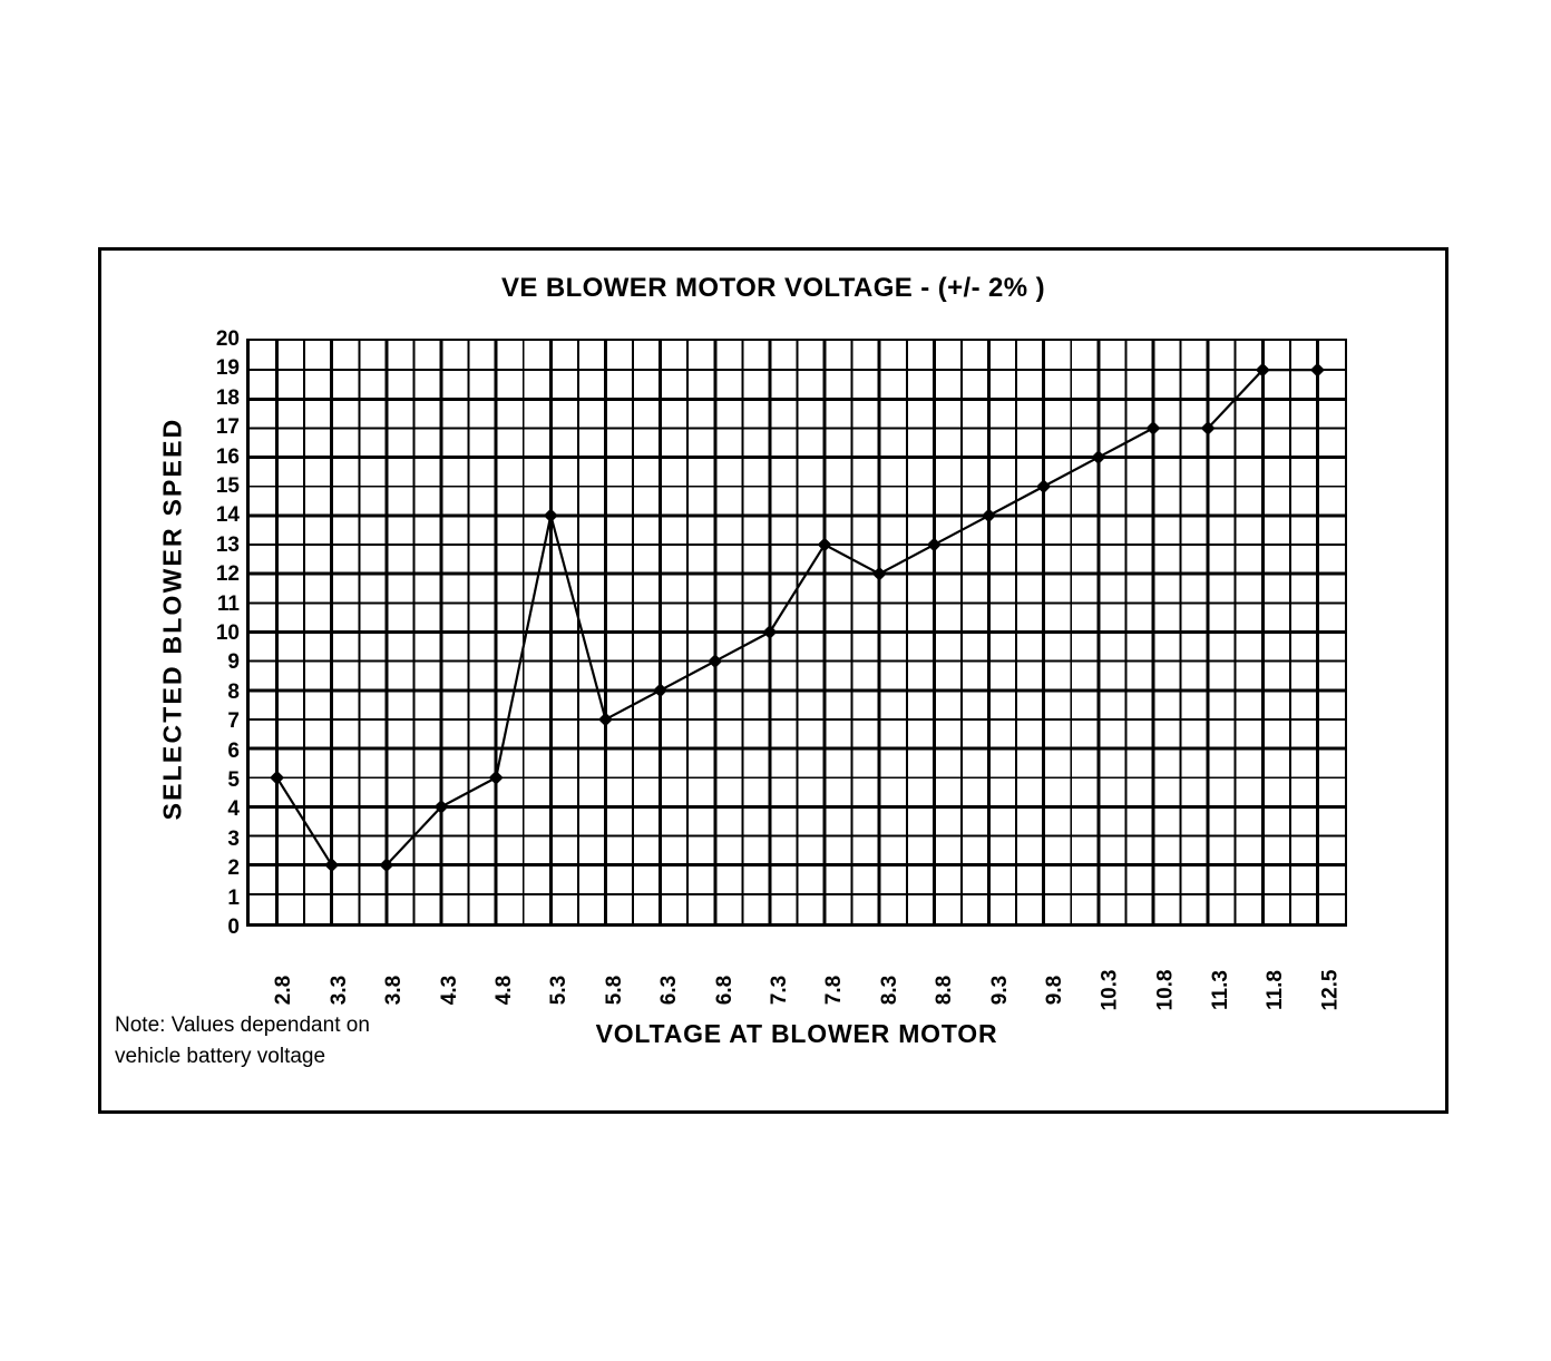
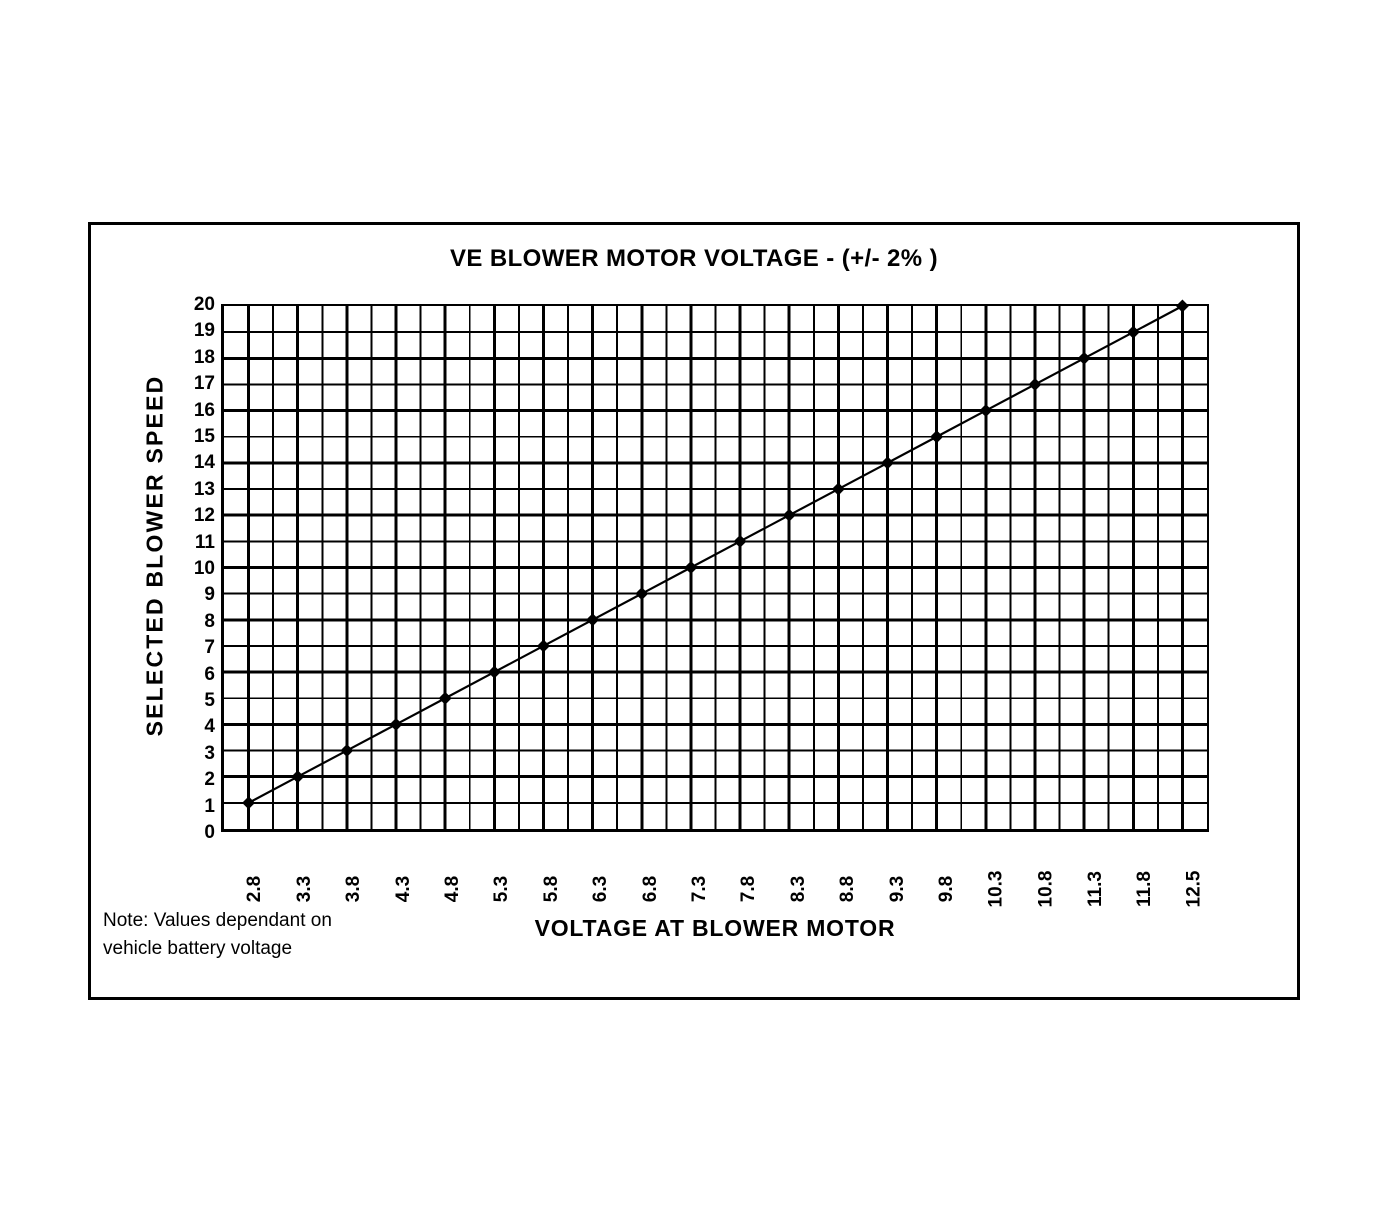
2.8: 5 -> 1
3.8: 2 -> 3
5.3: 14 -> 6
7.8: 13 -> 11
11.3: 17 -> 18
12.5: 19 -> 20
